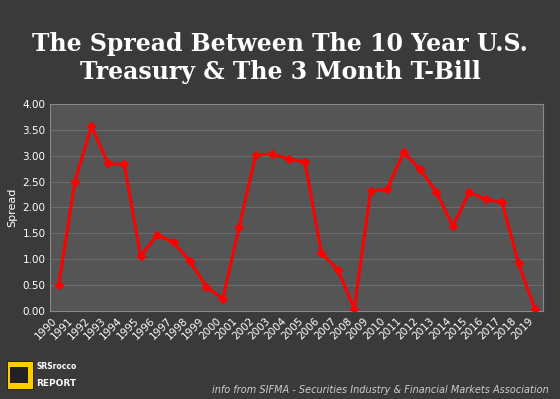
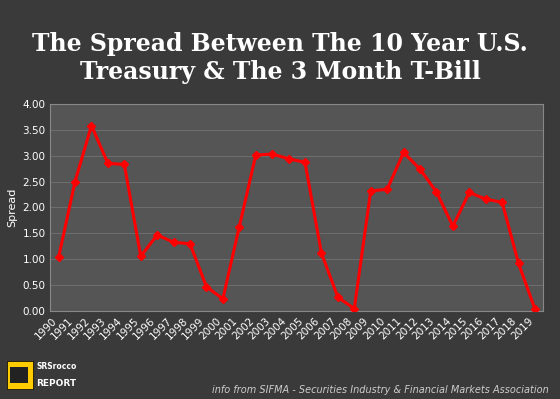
1990: 0.50 -> 1.04
1998: 0.96 -> 1.30
2007: 0.80 -> 0.27
